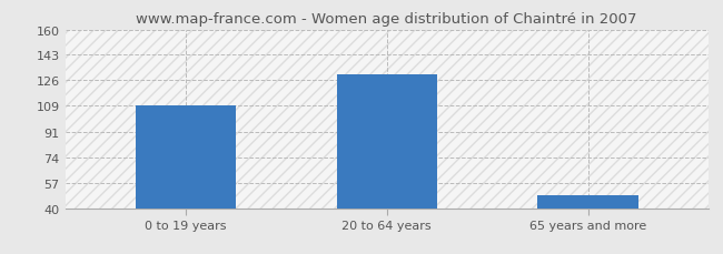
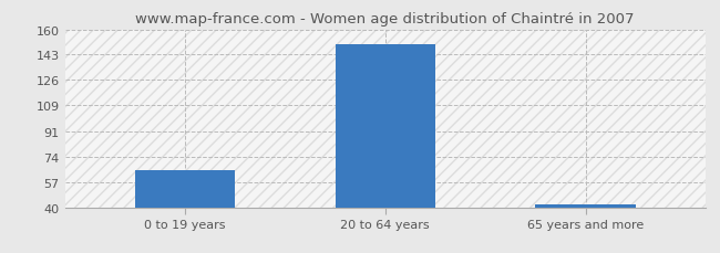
0 to 19 years: 109 -> 65
20 to 64 years: 130 -> 150
65 years and more: 49 -> 42
